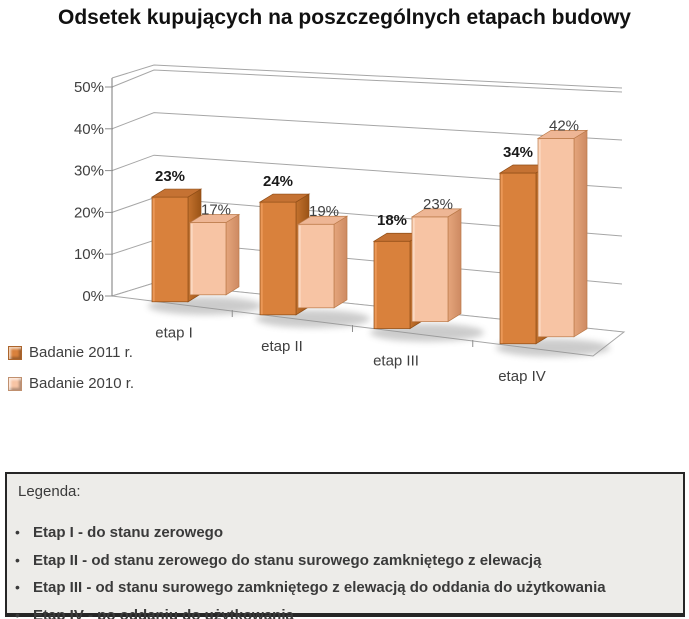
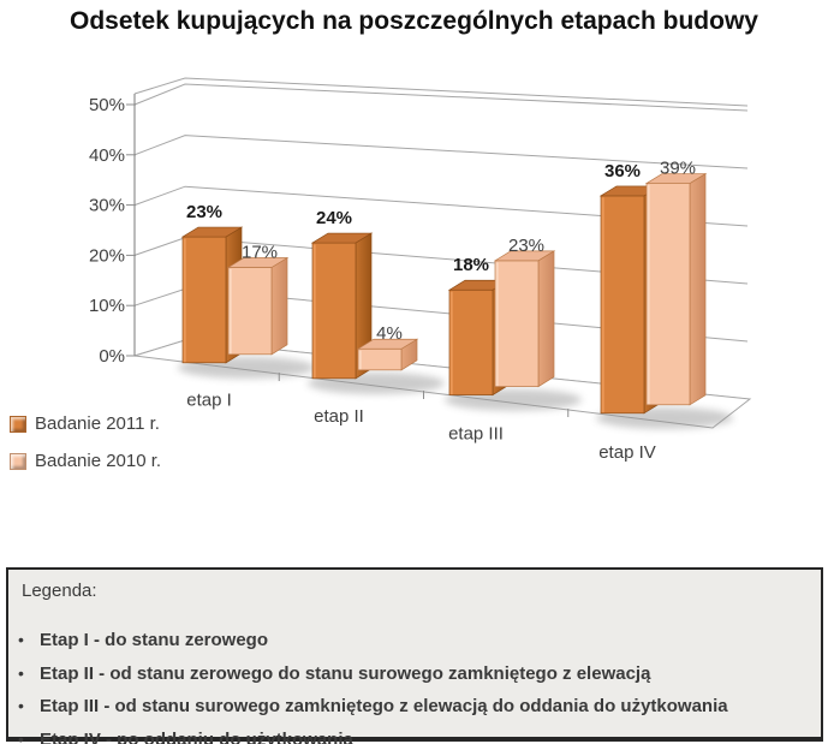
Badanie 2010 r./etap II: 19% -> 4%
Badanie 2011 r./etap IV: 34% -> 36%
Badanie 2010 r./etap IV: 42% -> 39%
